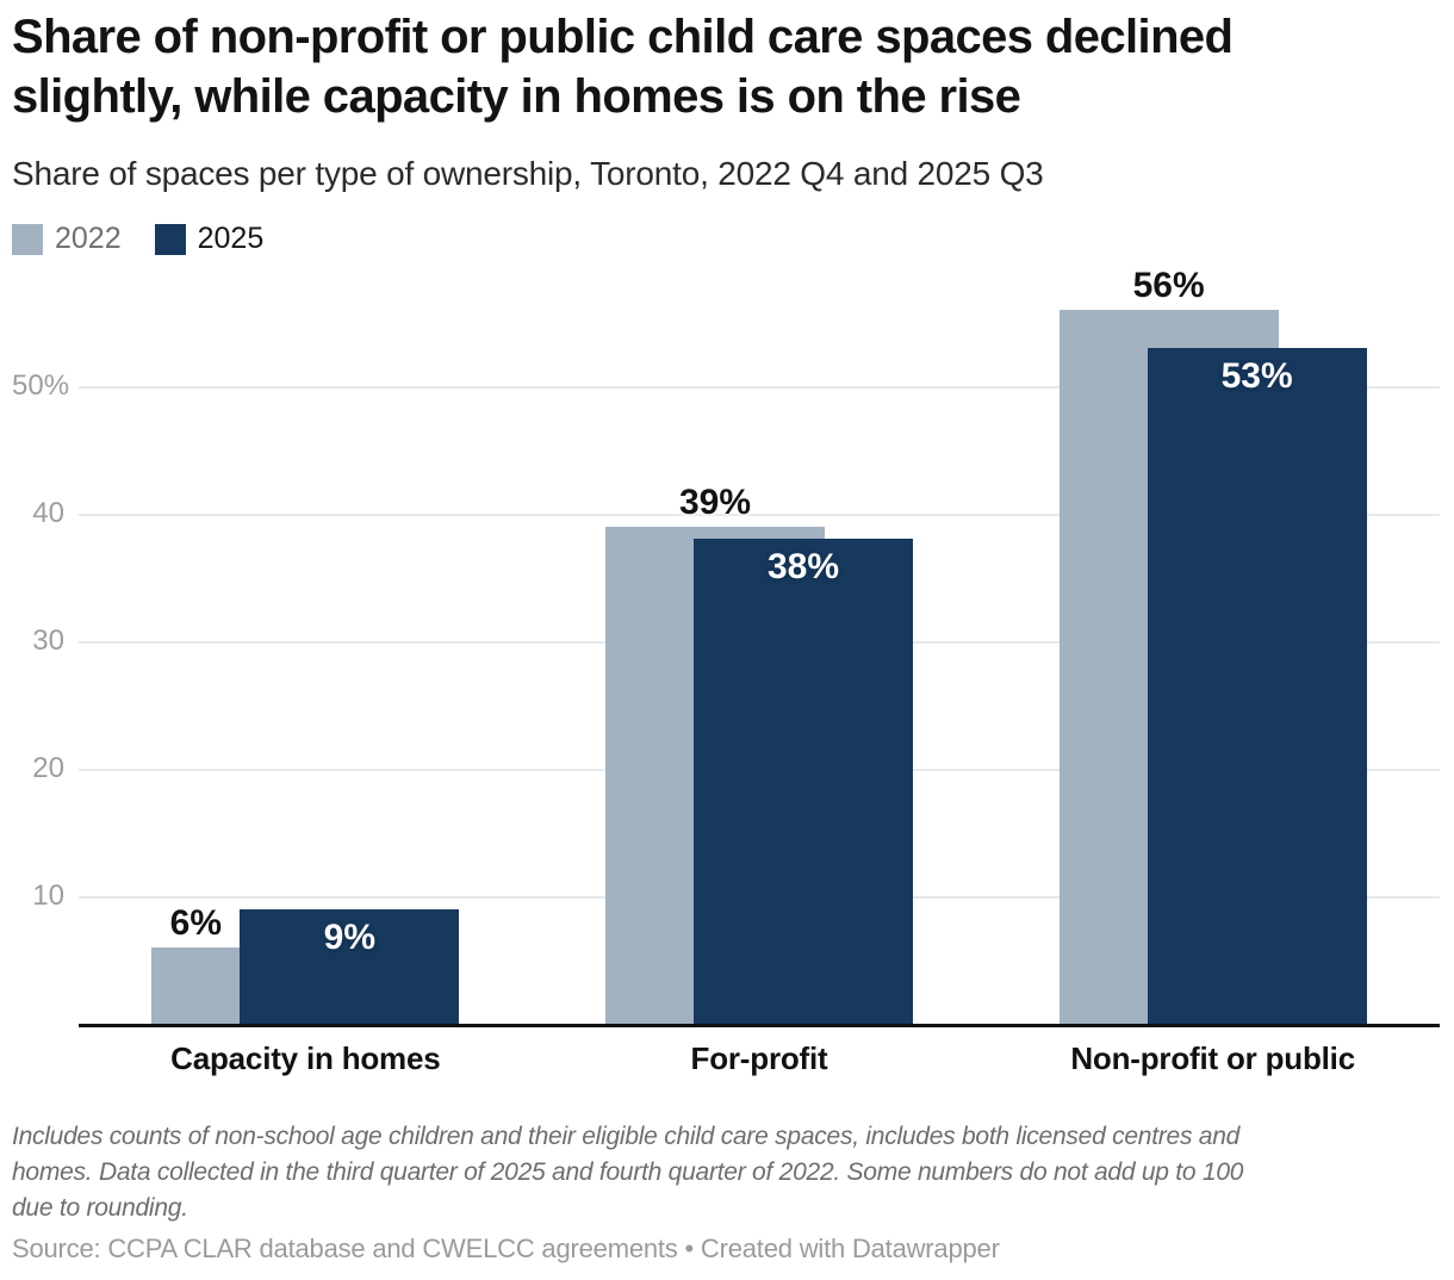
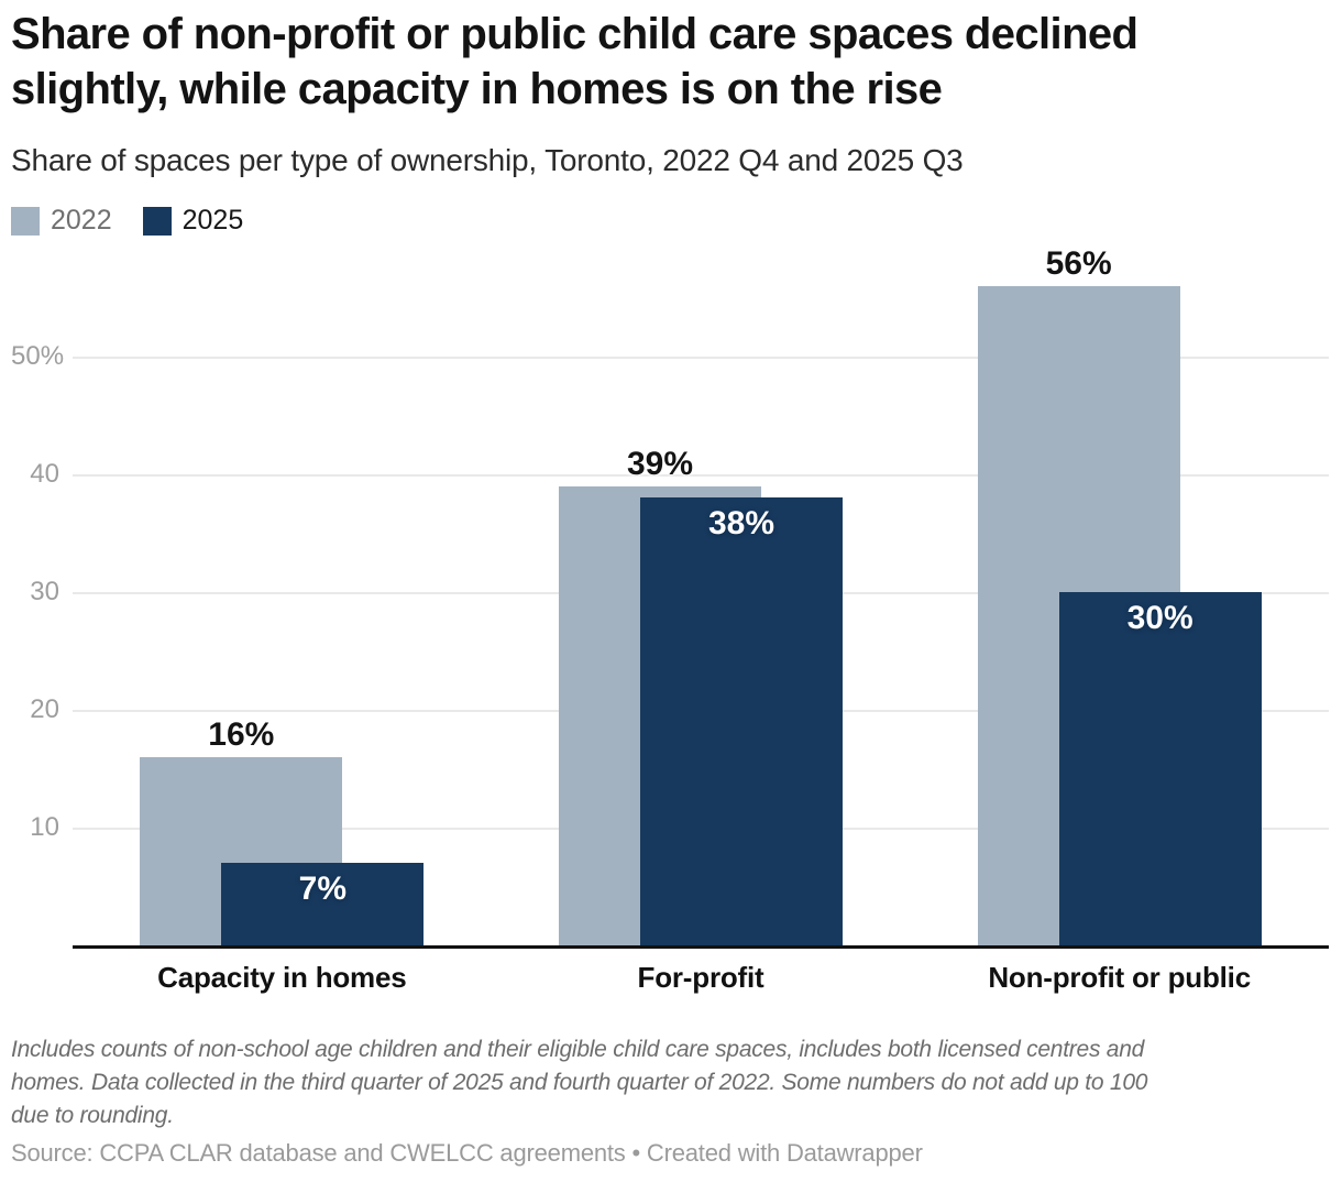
2022/Capacity in homes: 6% -> 16%
2025/Capacity in homes: 9% -> 7%
2025/Non-profit or public: 53% -> 30%
